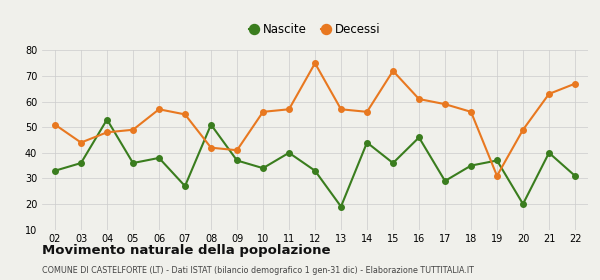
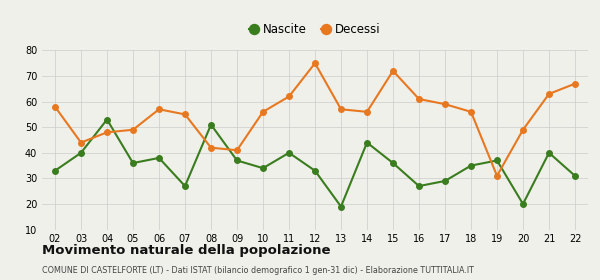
Decessi/02: 51 -> 58
Nascite/03: 36 -> 40
Decessi/11: 57 -> 62
Nascite/16: 46 -> 27
